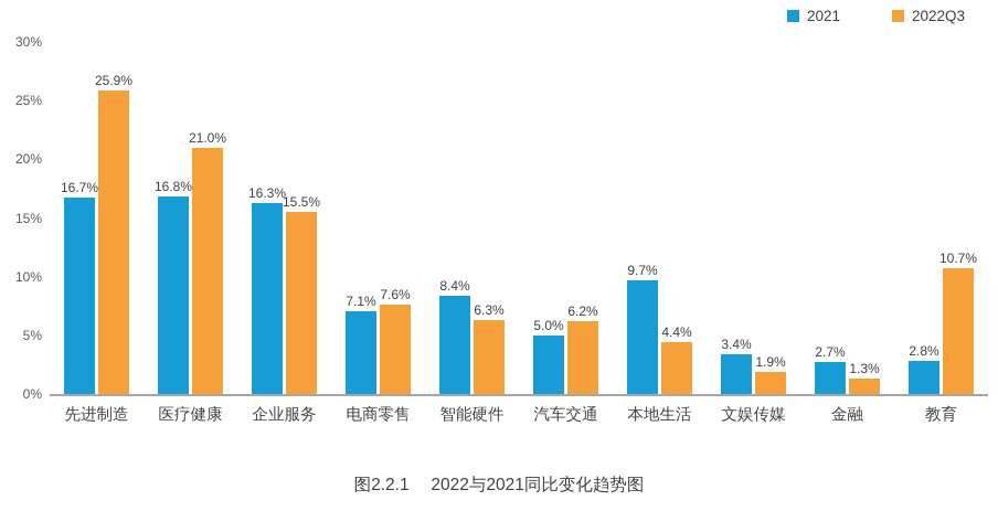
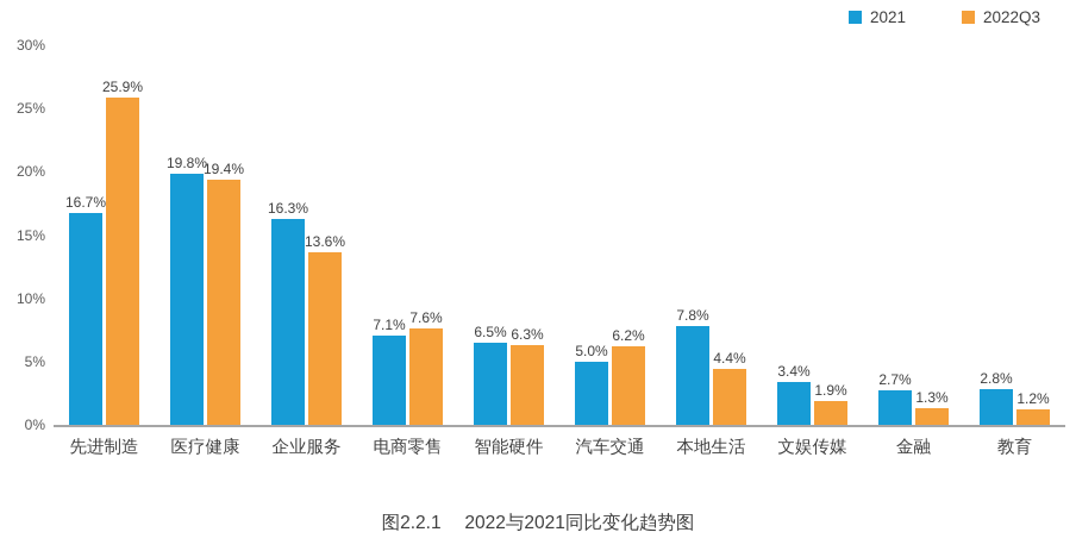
2021/医疗健康: 16.8% -> 19.8%
2022Q3/医疗健康: 21.0% -> 19.4%
2022Q3/企业服务: 15.5% -> 13.6%
2021/智能硬件: 8.4% -> 6.5%
2021/本地生活: 9.7% -> 7.8%
2022Q3/教育: 10.7% -> 1.2%
